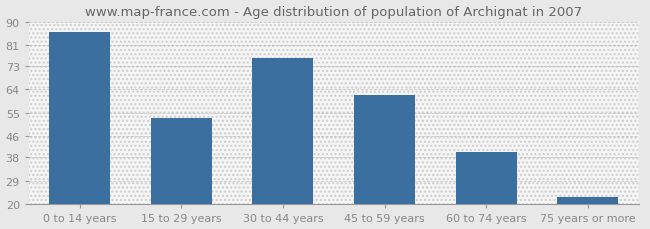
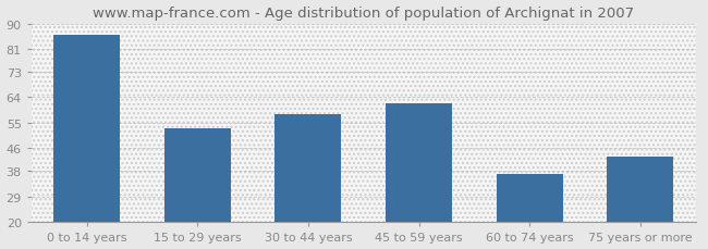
30 to 44 years: 76 -> 58
60 to 74 years: 40 -> 37
75 years or more: 23 -> 43
